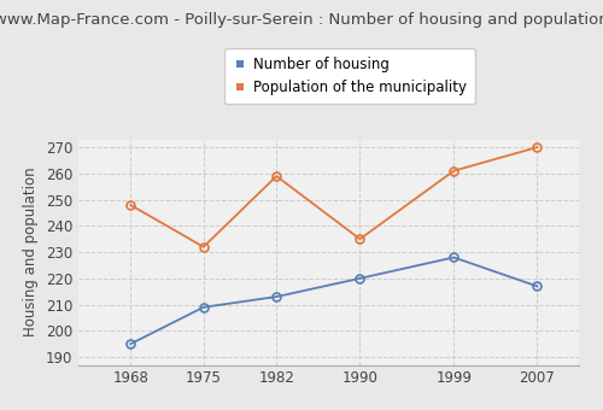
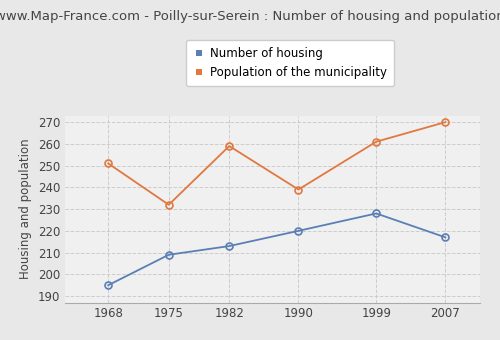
Population of the municipality/1968: 248 -> 251
Population of the municipality/1990: 235 -> 239
